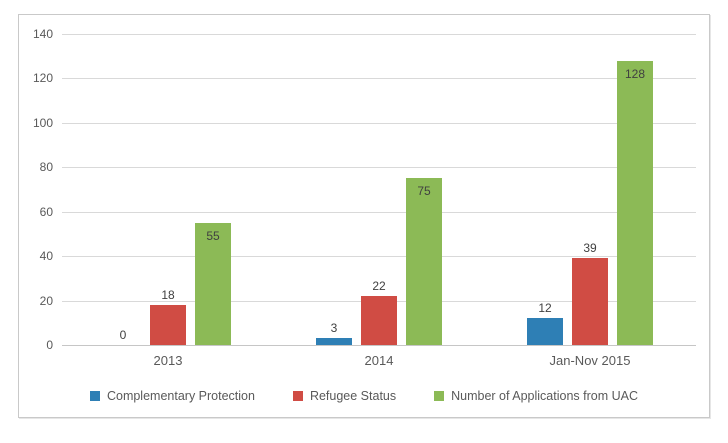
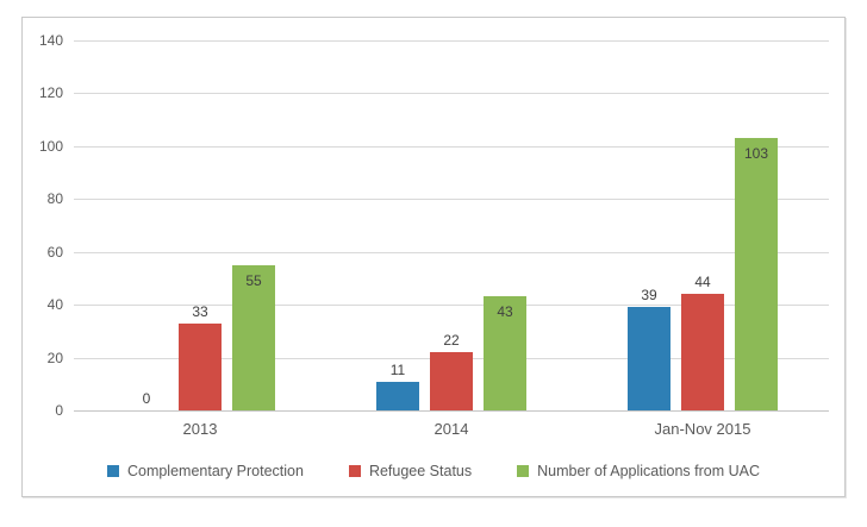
Refugee Status/2013: 18 -> 33
Complementary Protection/2014: 3 -> 11
Number of Applications from UAC/2014: 75 -> 43
Complementary Protection/Jan-Nov 2015: 12 -> 39
Refugee Status/Jan-Nov 2015: 39 -> 44
Number of Applications from UAC/Jan-Nov 2015: 128 -> 103
